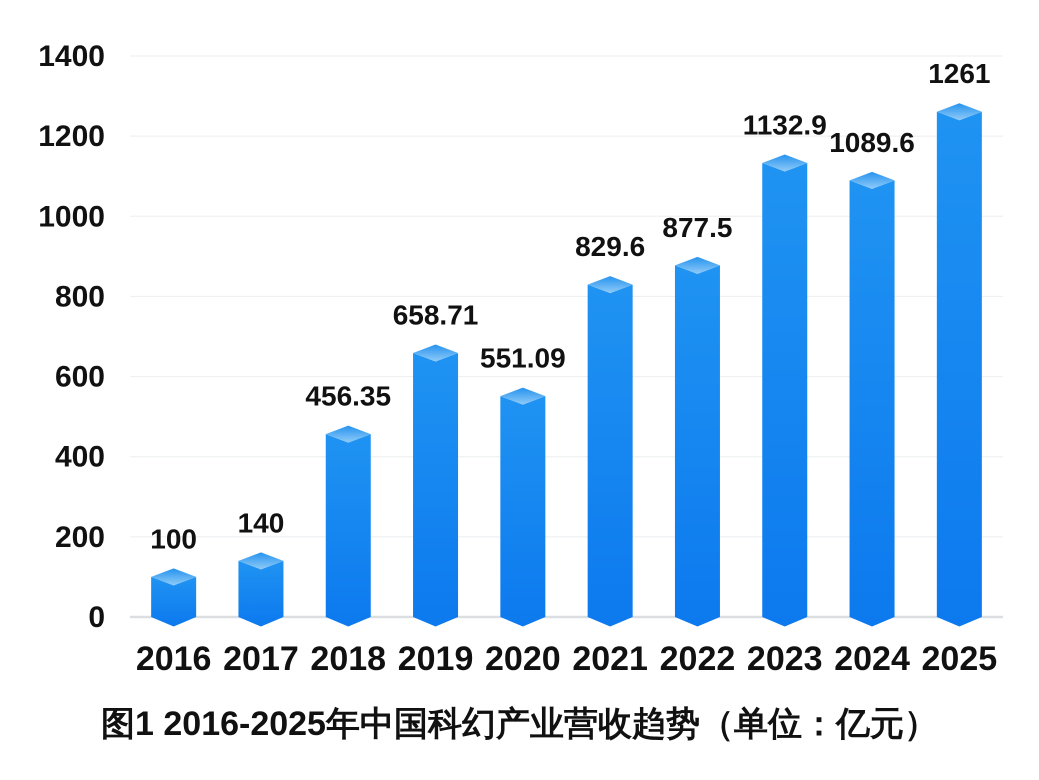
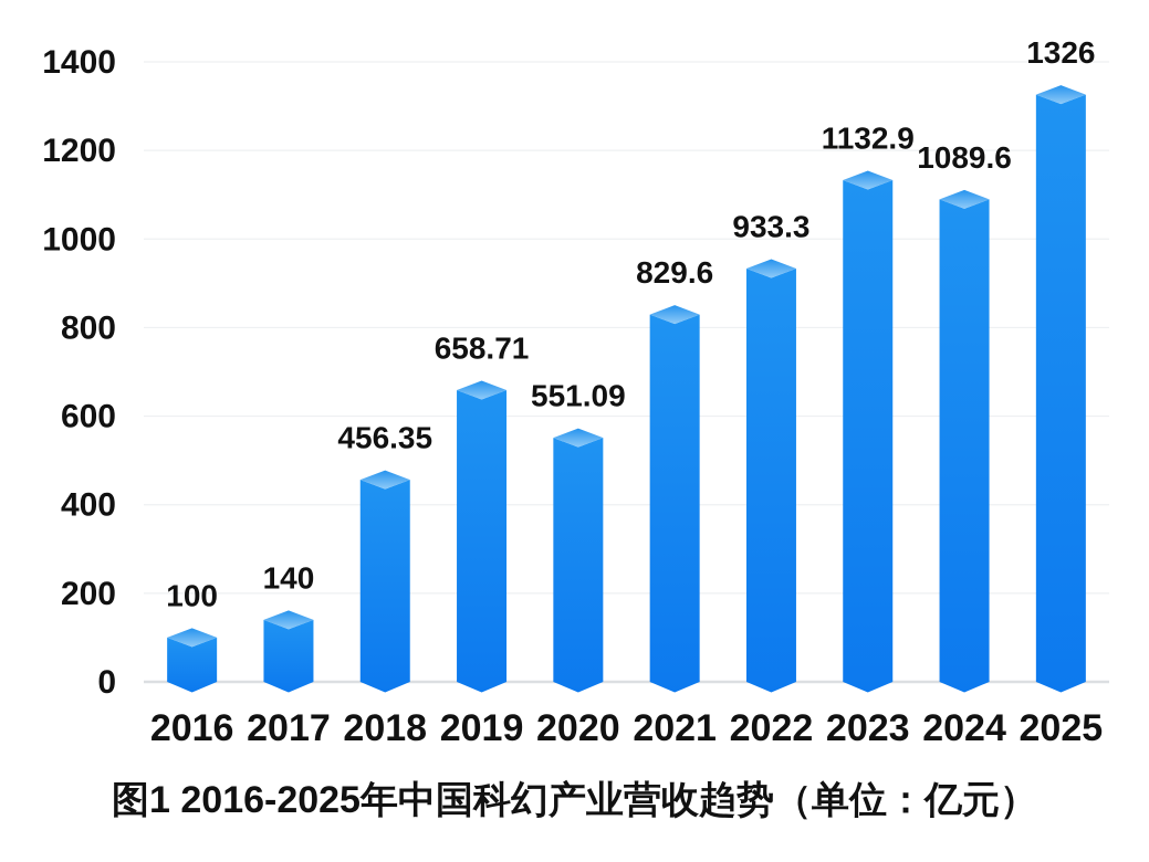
2022: 877.5 -> 933.3
2025: 1261 -> 1326
